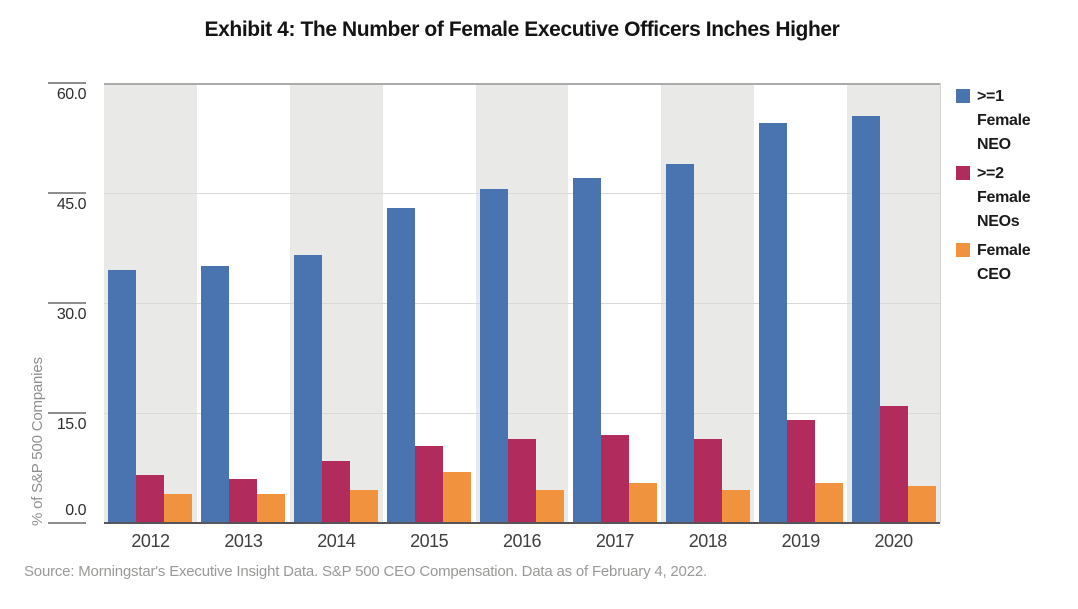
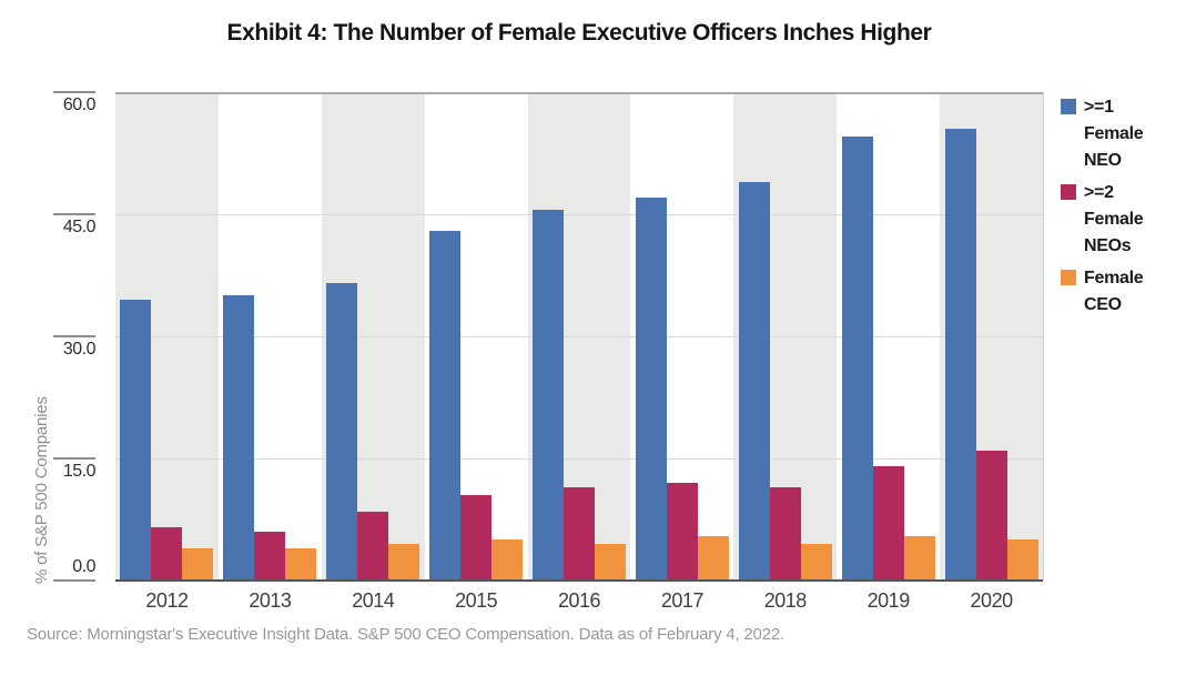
Female CEO/2015: 7 -> 5
